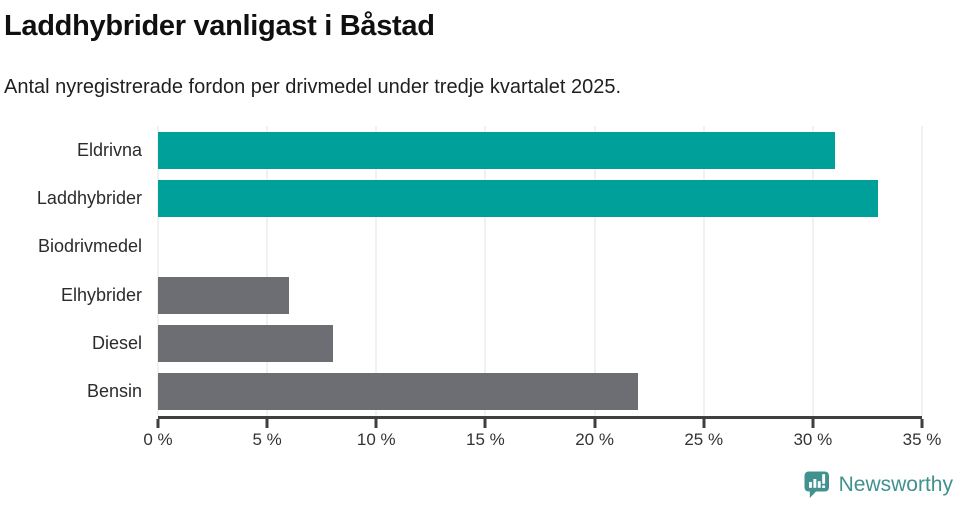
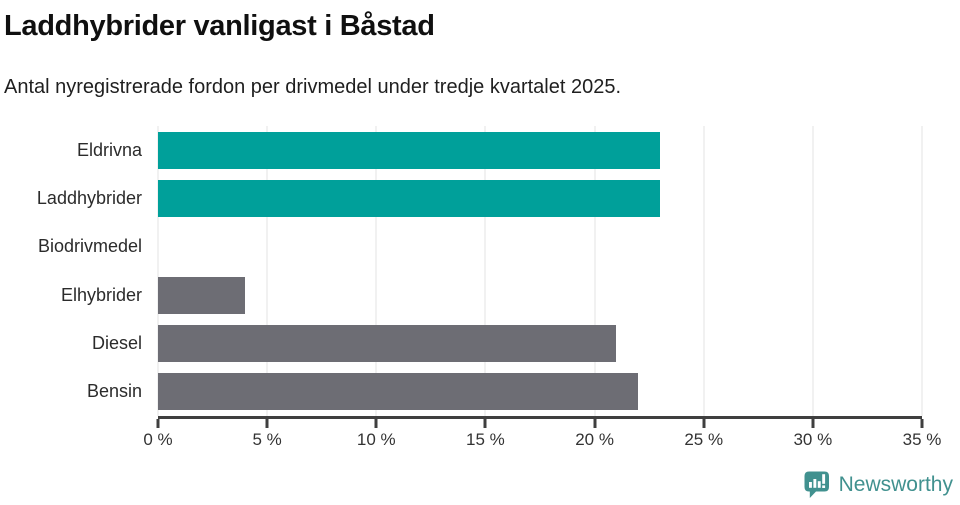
Eldrivna: 31% -> 23%
Laddhybrider: 33% -> 23%
Elhybrider: 6% -> 4%
Diesel: 8% -> 21%
